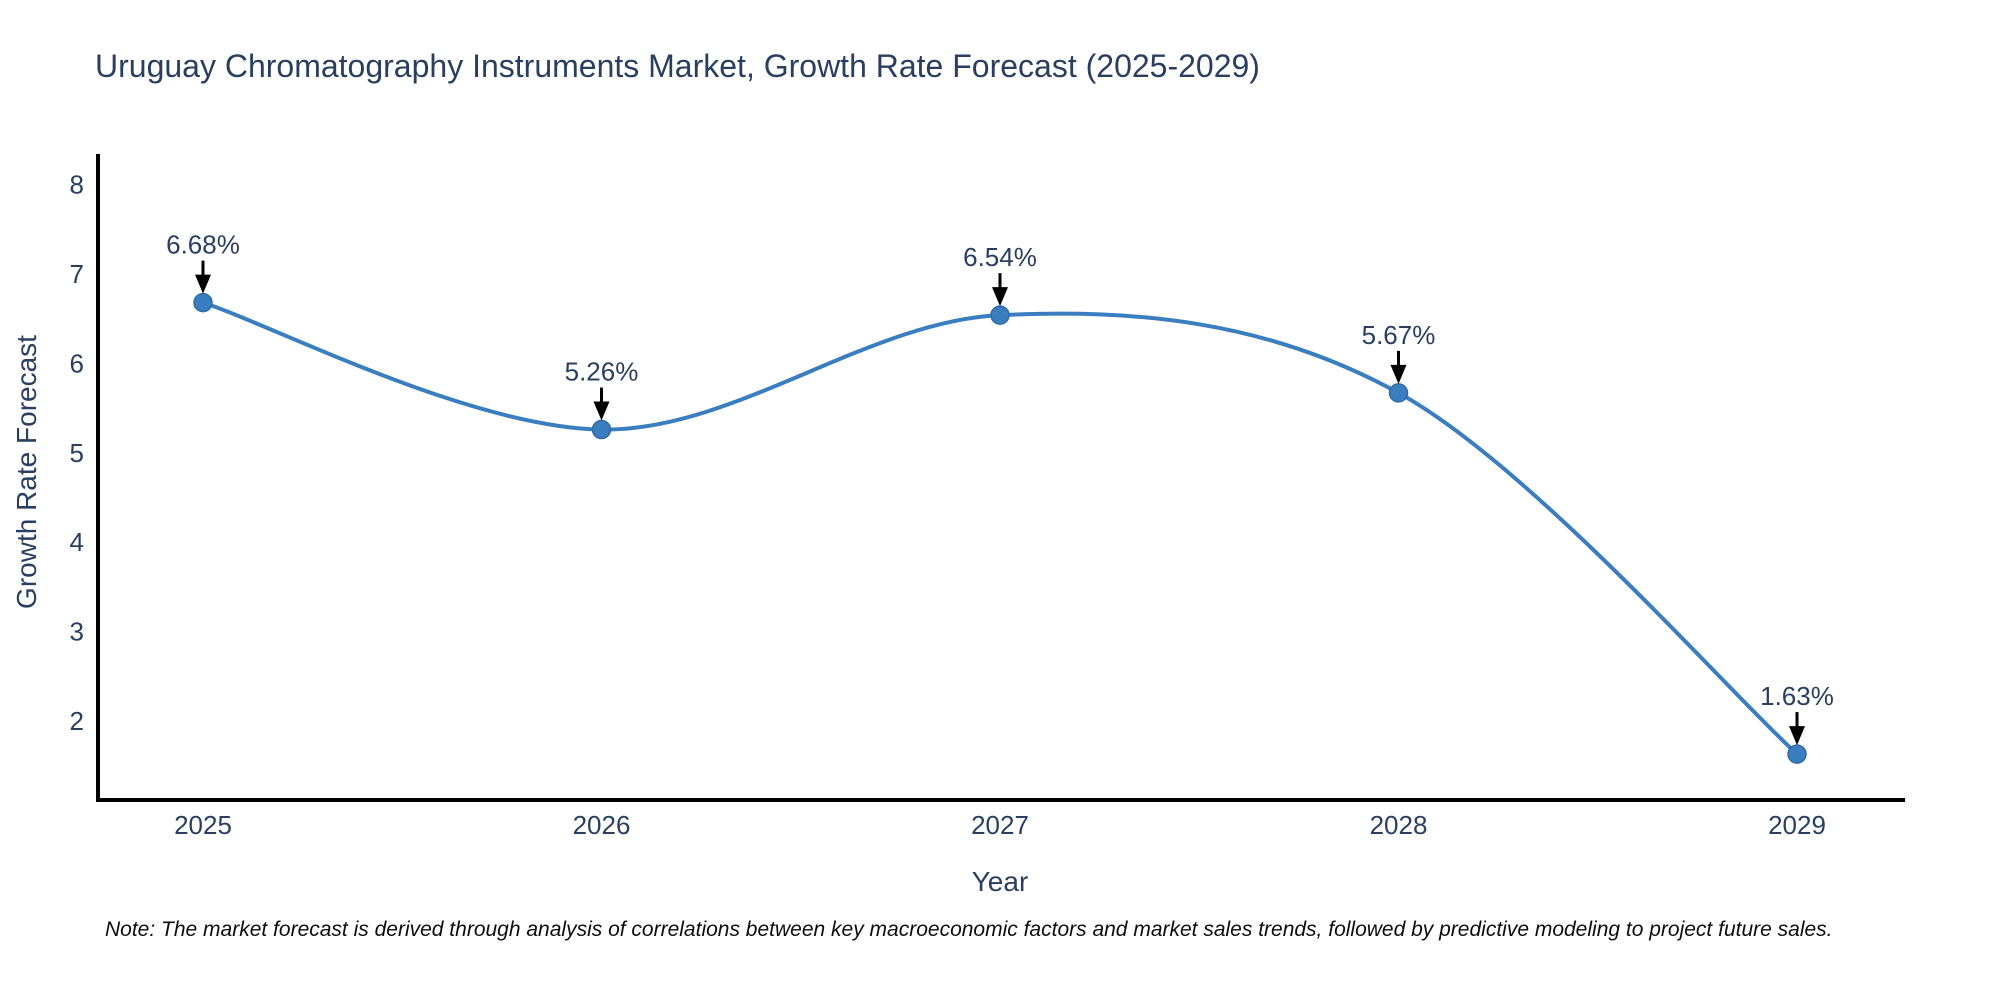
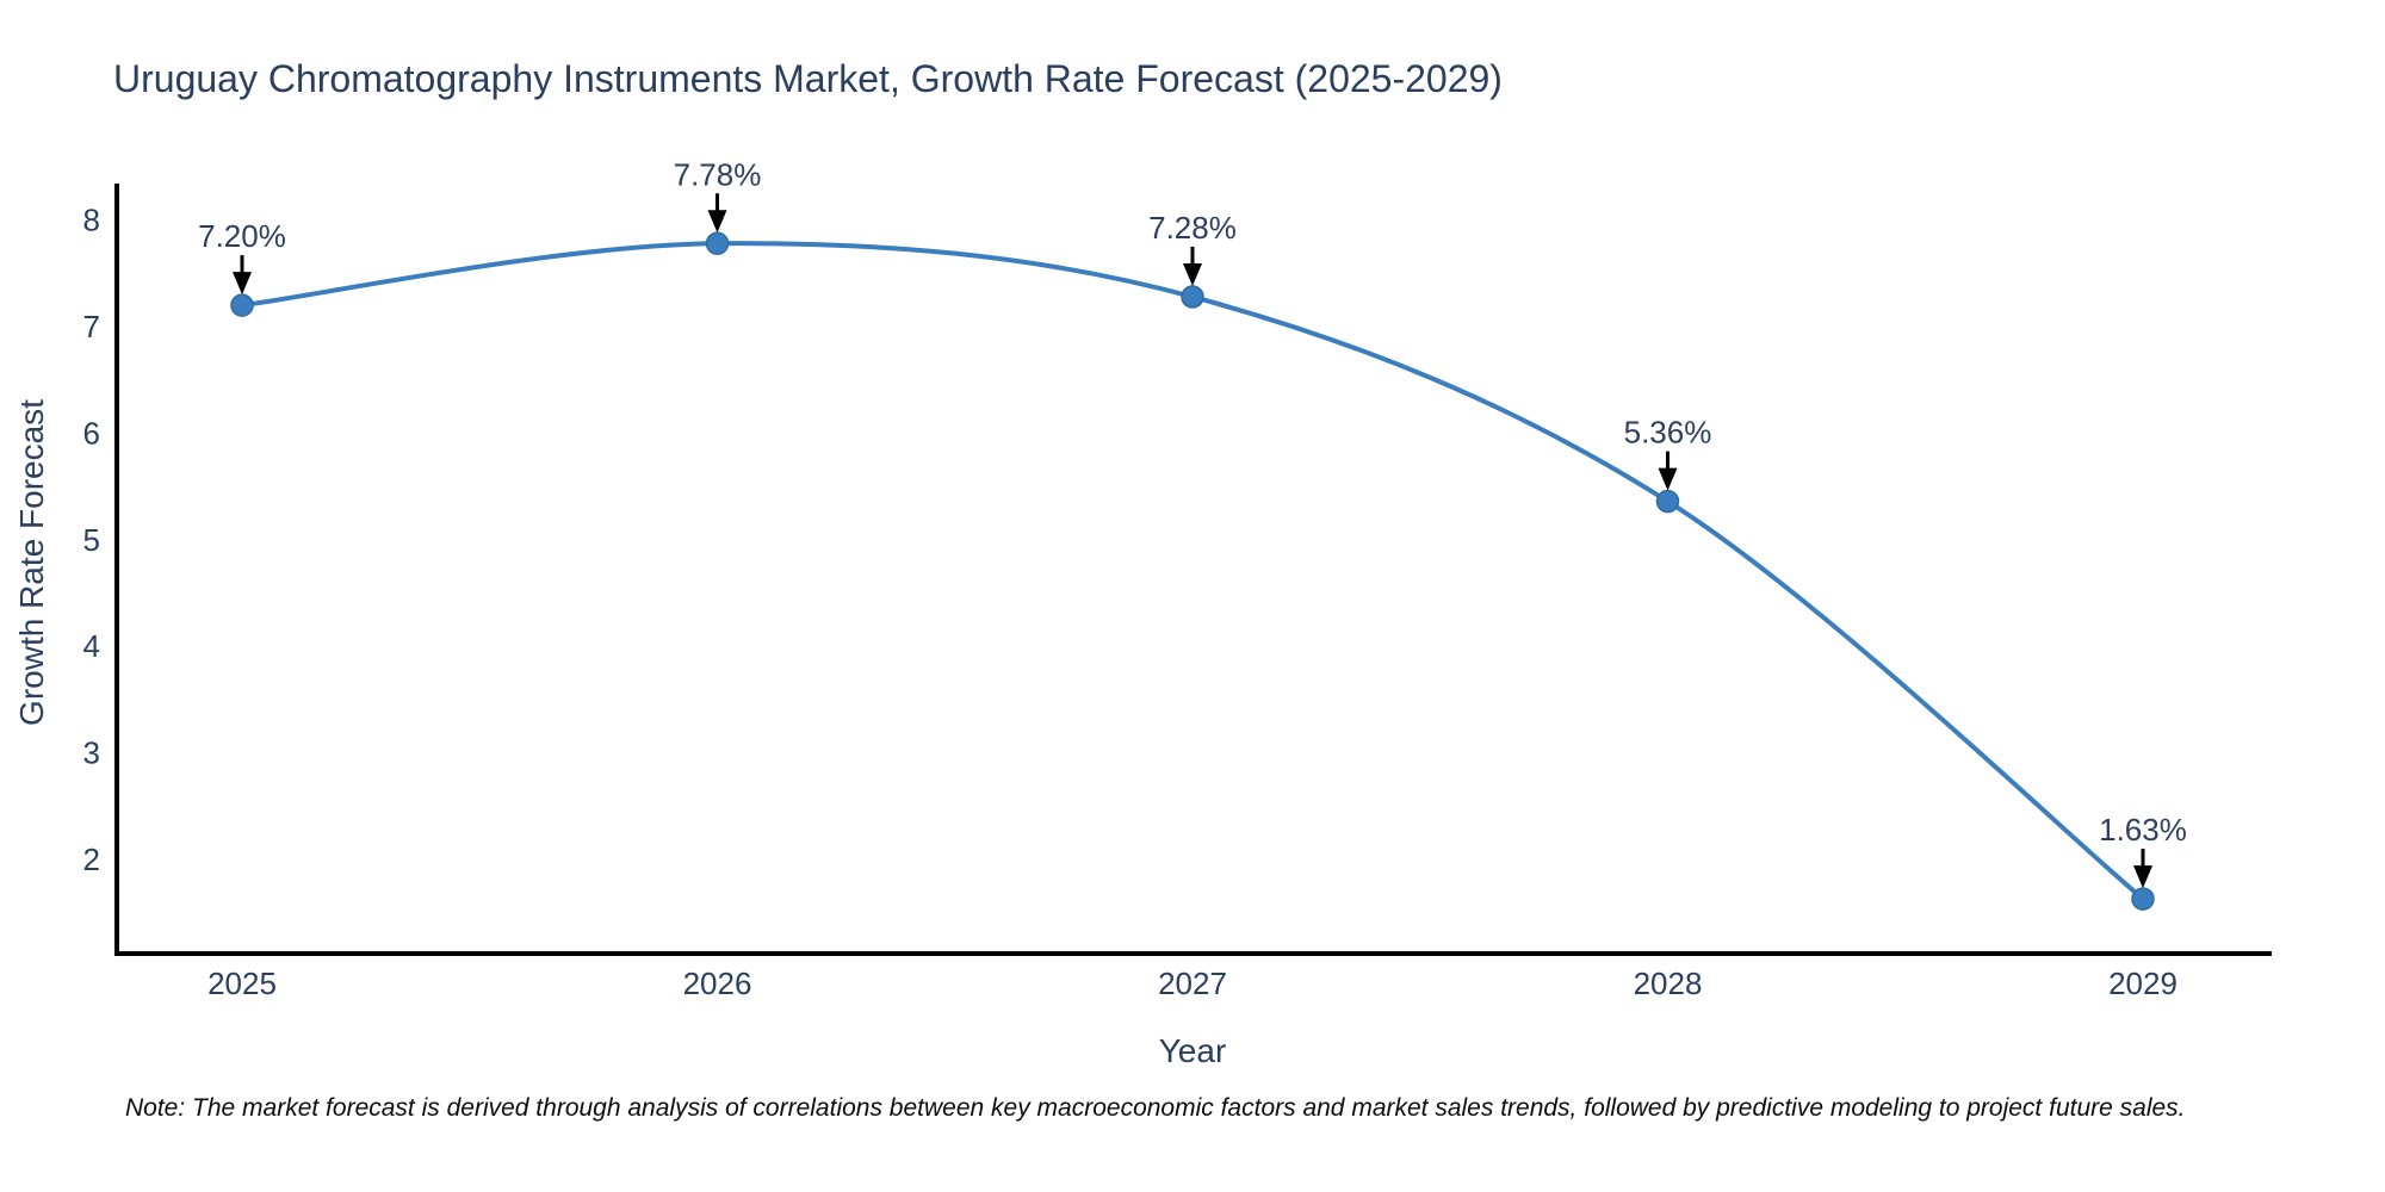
2025: 6.68% -> 7.20%
2026: 5.26% -> 7.78%
2027: 6.54% -> 7.28%
2028: 5.67% -> 5.36%
